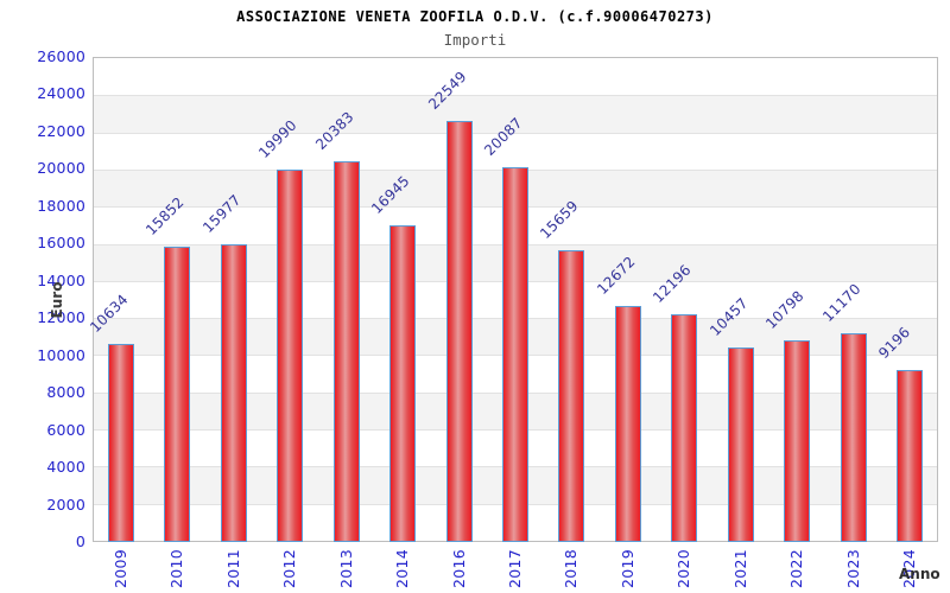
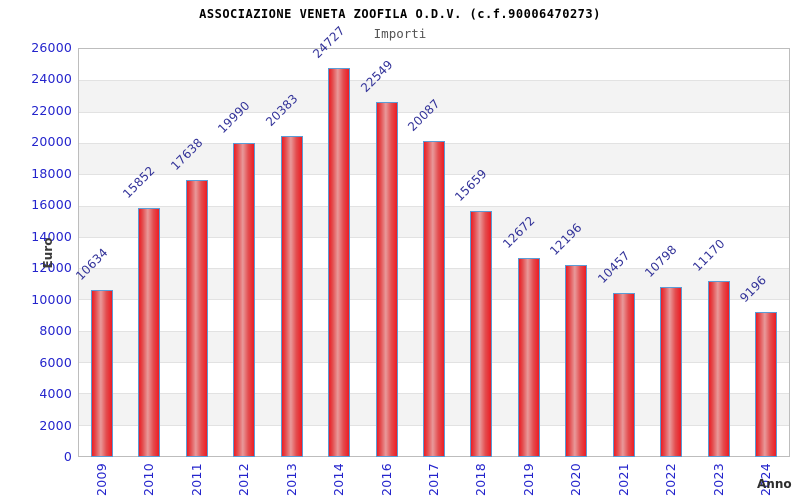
2011: 15977 -> 17638
2014: 16945 -> 24727
